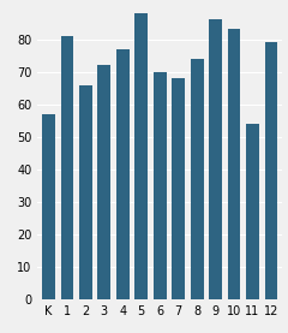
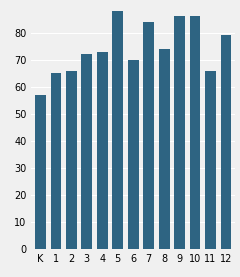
1: 81 -> 65
4: 77 -> 73
7: 68 -> 84
10: 83 -> 86
11: 54 -> 66
